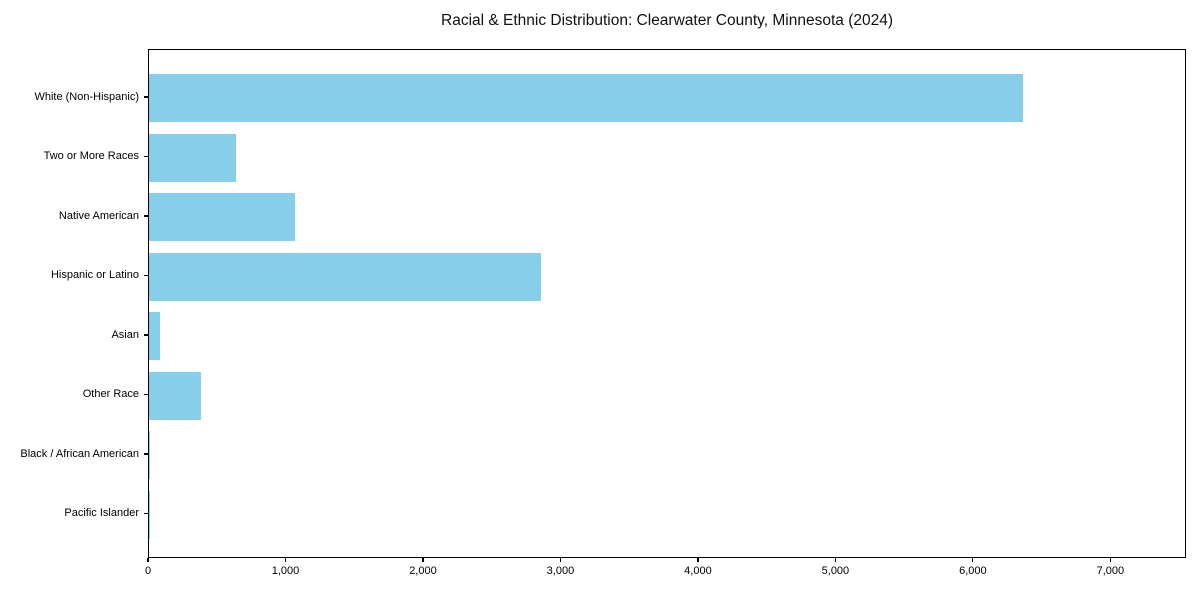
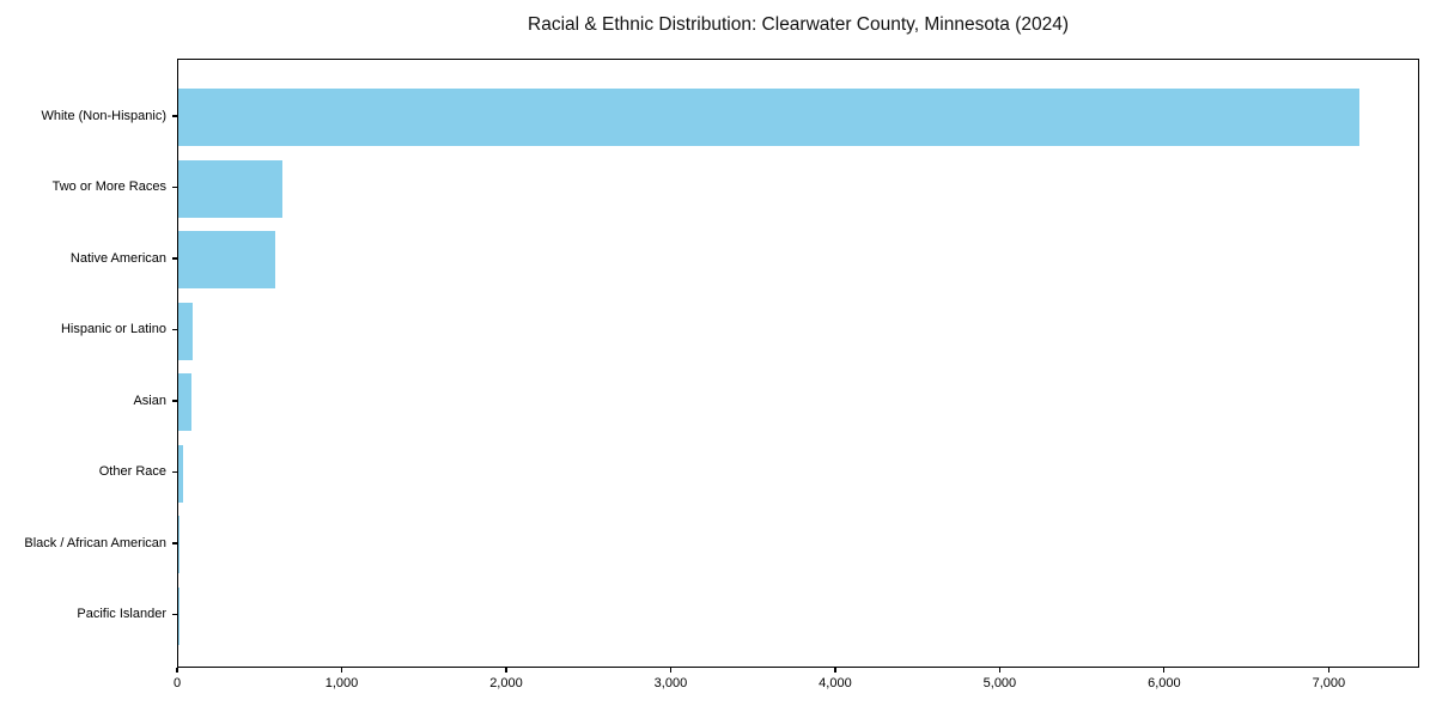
White (Non-Hispanic): 6360 -> 7180
Native American: 1060 -> 590
Hispanic or Latino: 2850 -> 90
Other Race: 380 -> 30
